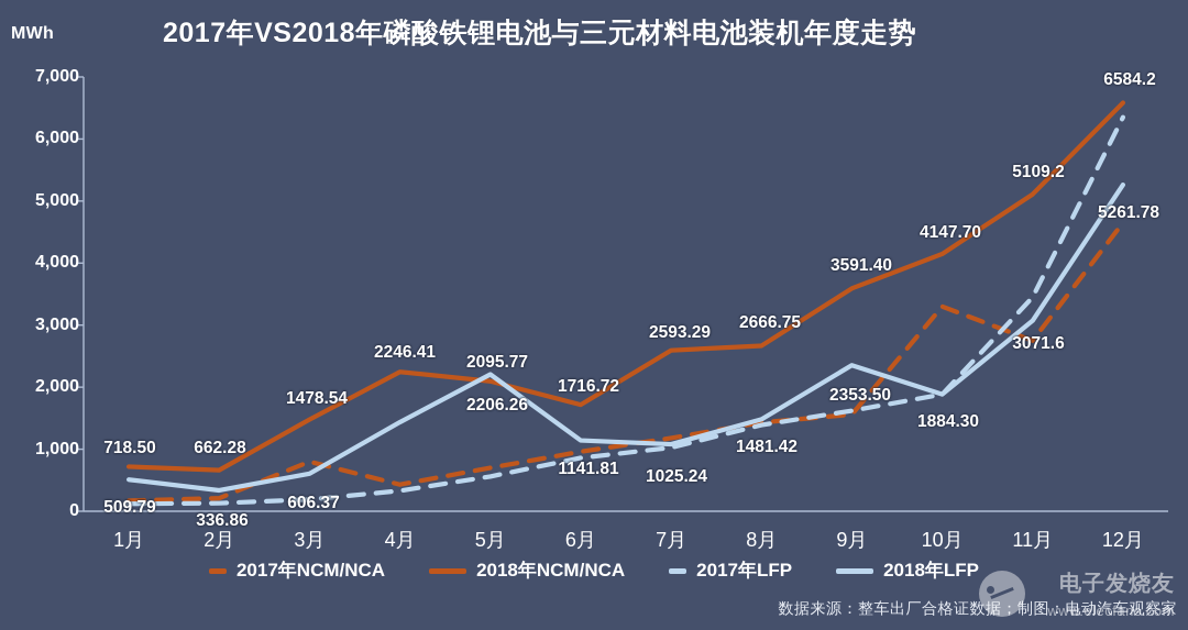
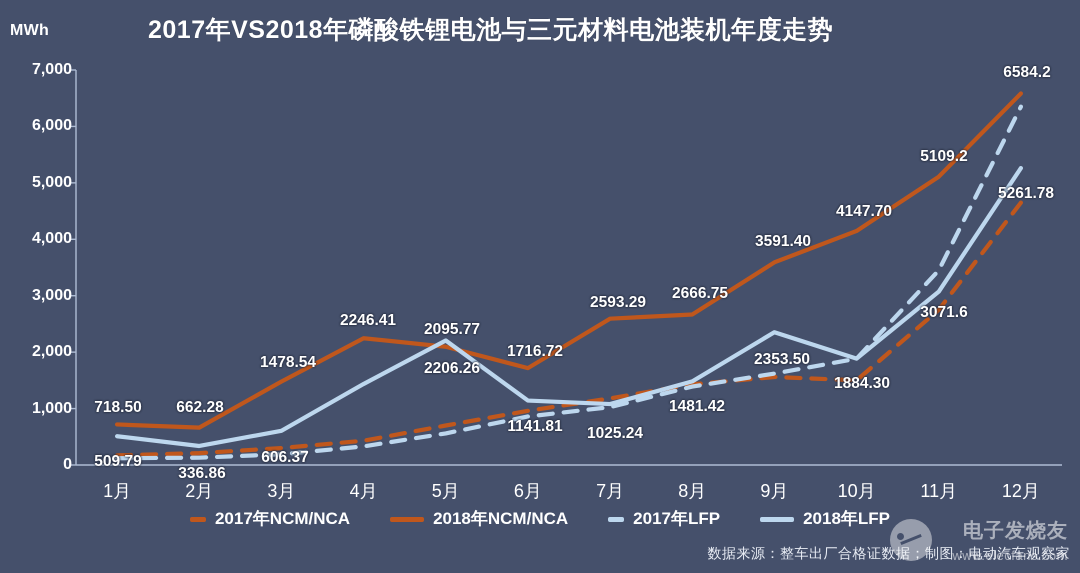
2017年NCM/NCA/3月: 800 -> 300
2017年NCM/NCA/10月: 3300 -> 1500
